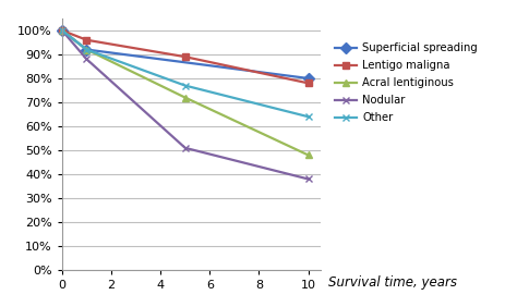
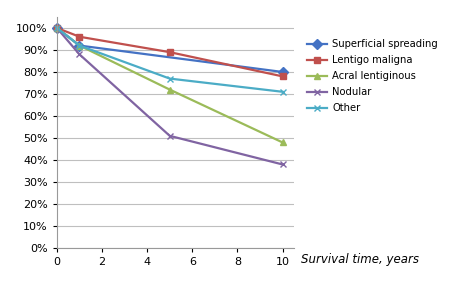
Other/10: 64% -> 71%
